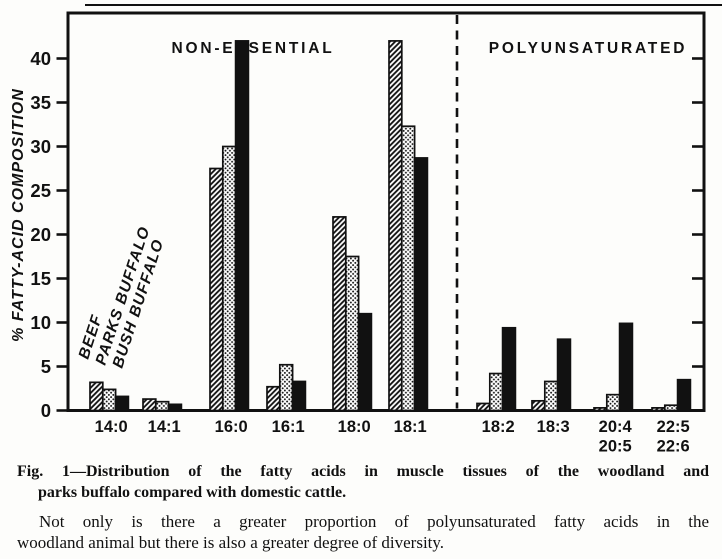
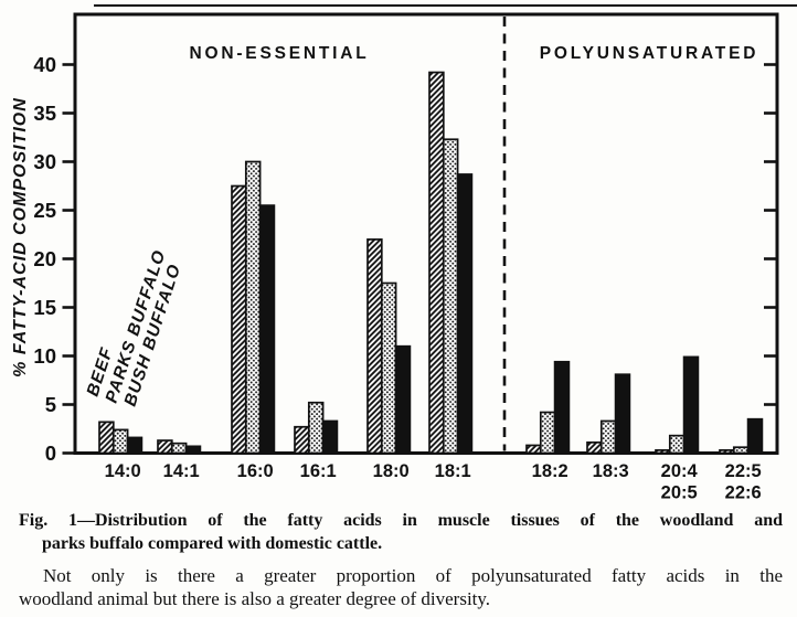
BUSH BUFFALO/16:0: 42 -> 26
BEEF/18:1: 42 -> 39
